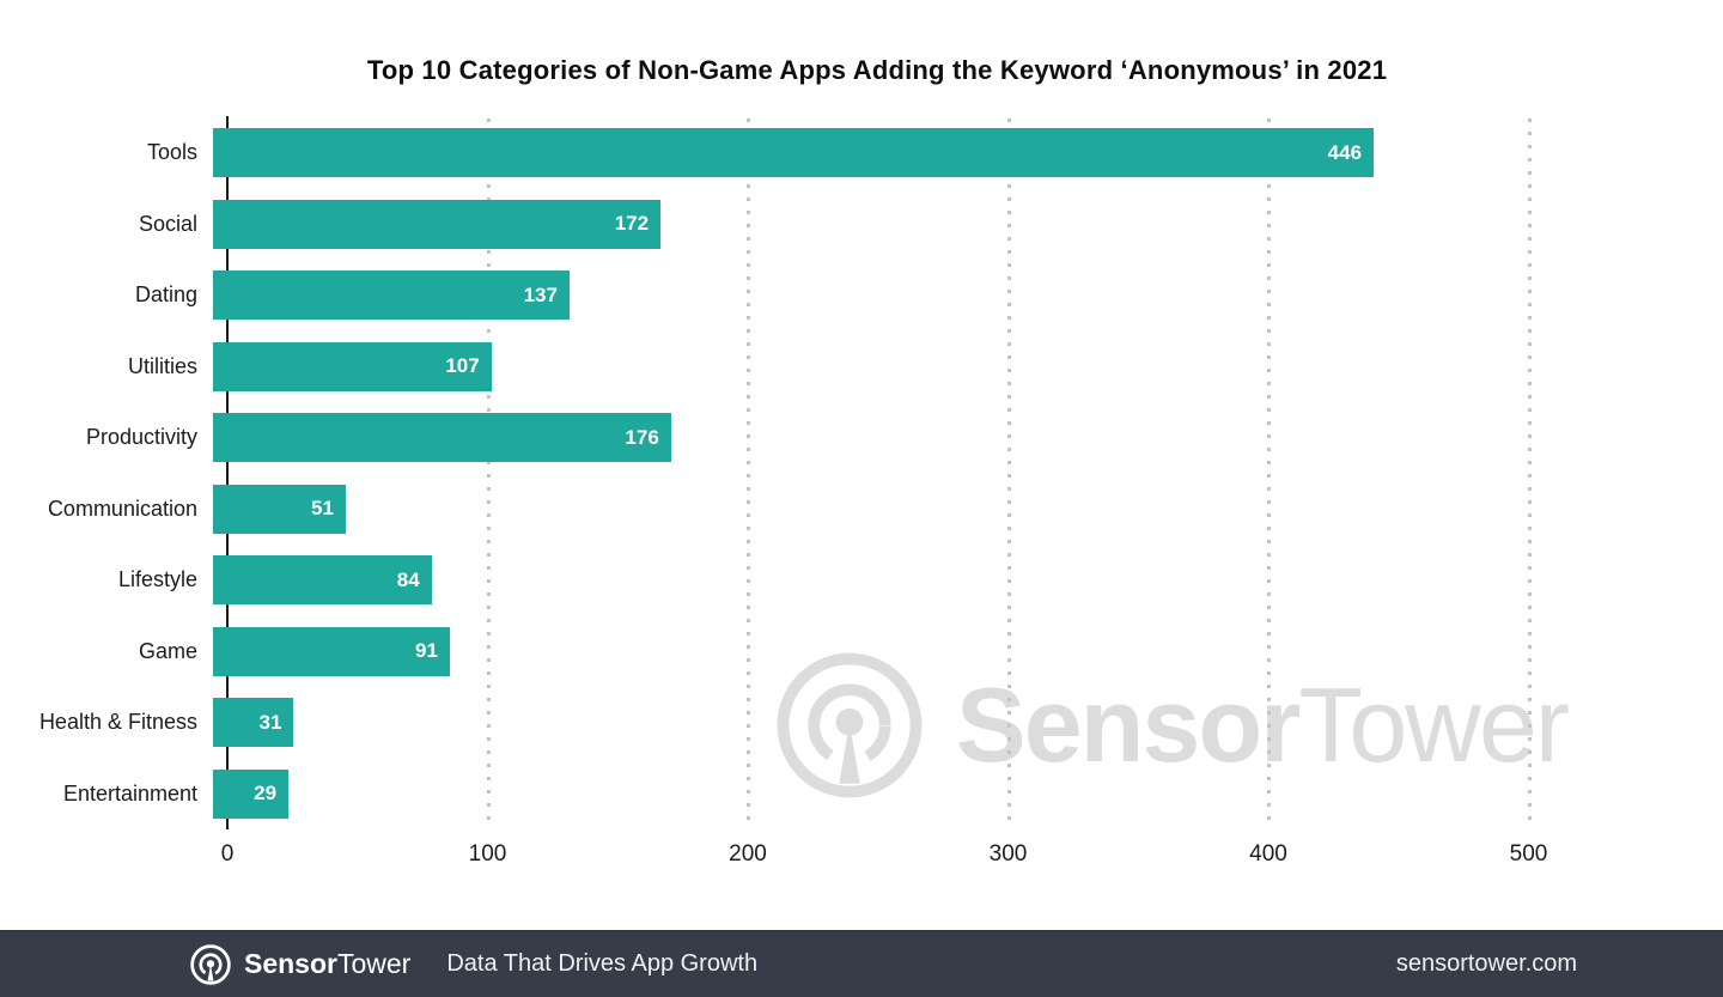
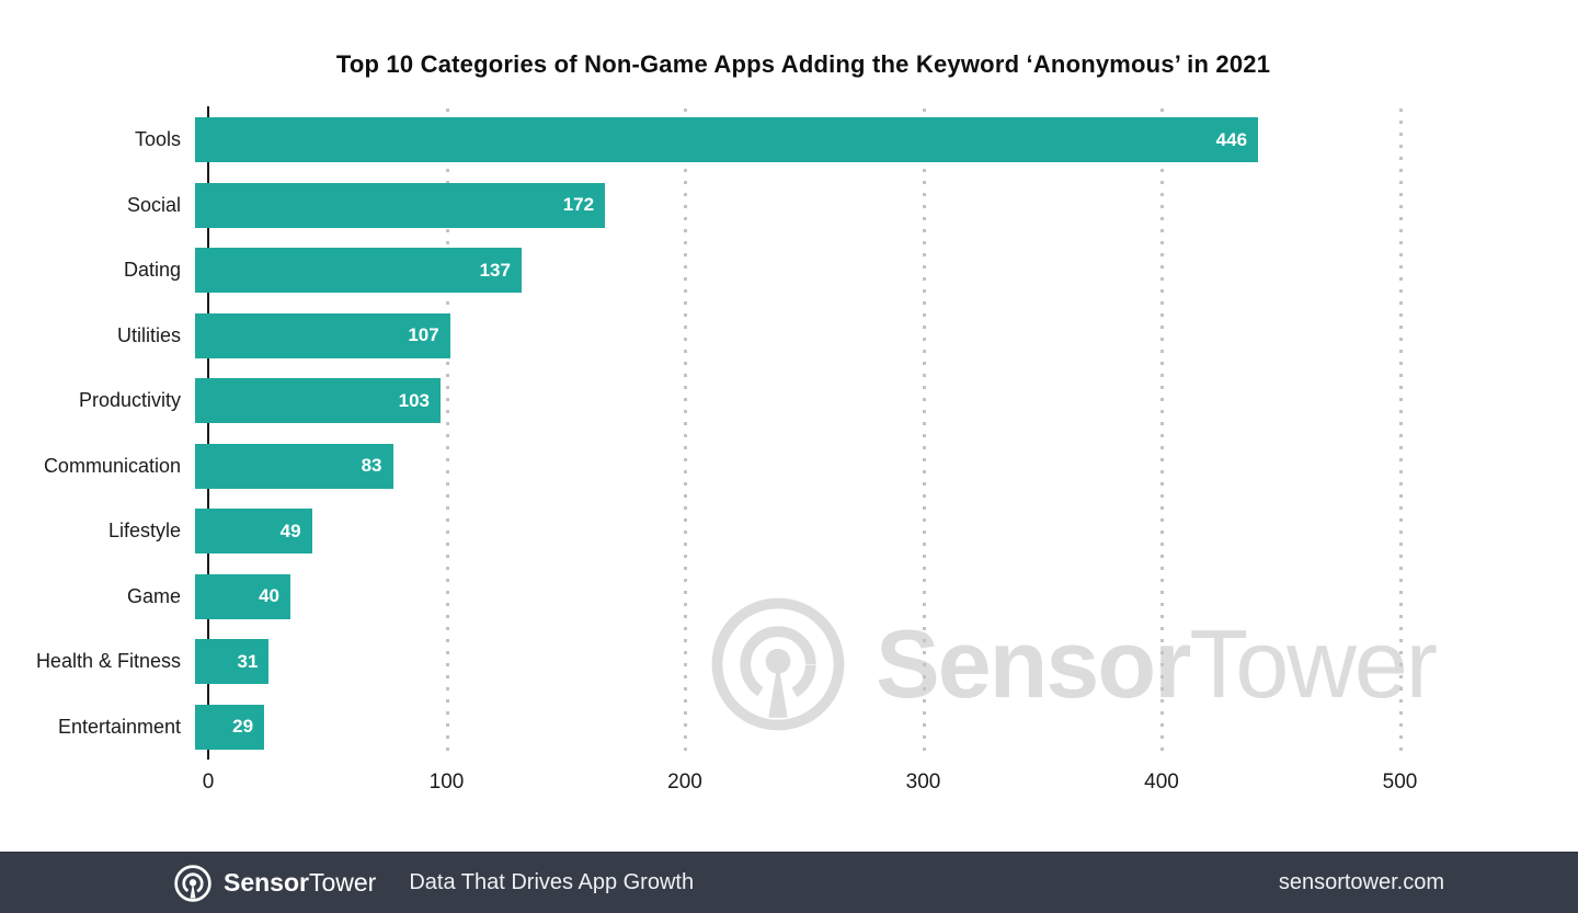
Productivity: 176 -> 103
Communication: 51 -> 83
Lifestyle: 84 -> 49
Game: 91 -> 40
